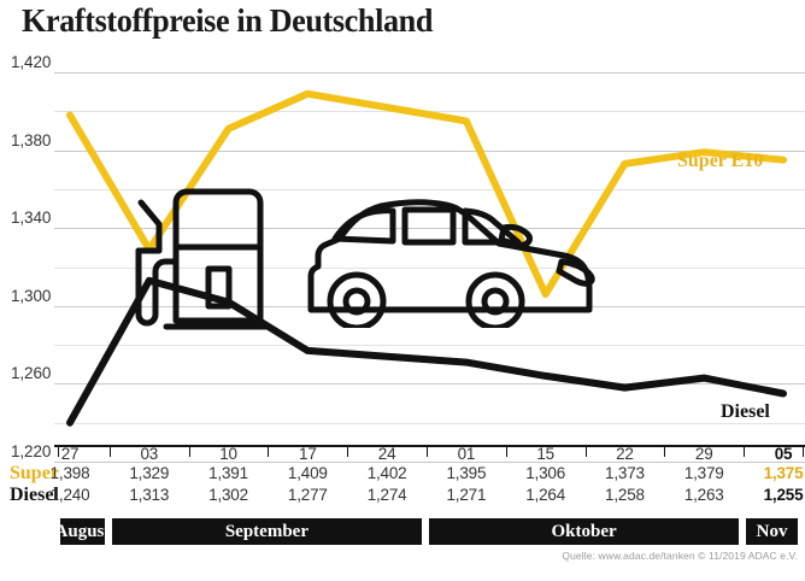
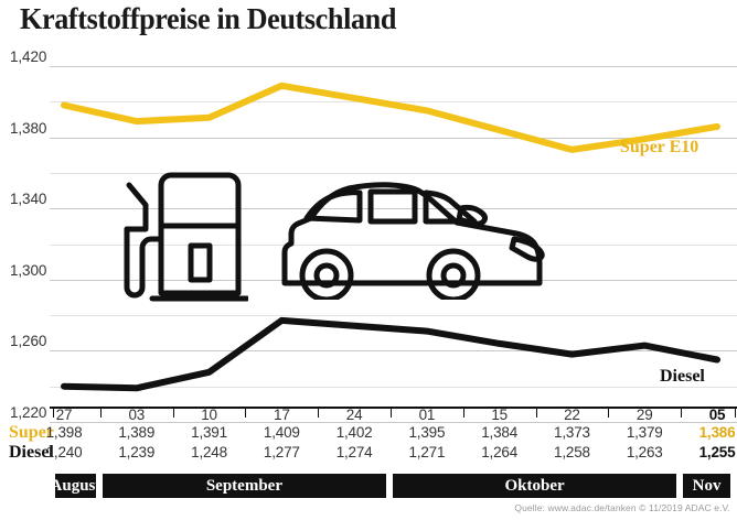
Super E10/03: 1,329 -> 1,389
Diesel/03: 1,313 -> 1,239
Diesel/10: 1,302 -> 1,248
Super E10/15: 1,306 -> 1,384
Super E10/05: 1,375 -> 1,386
